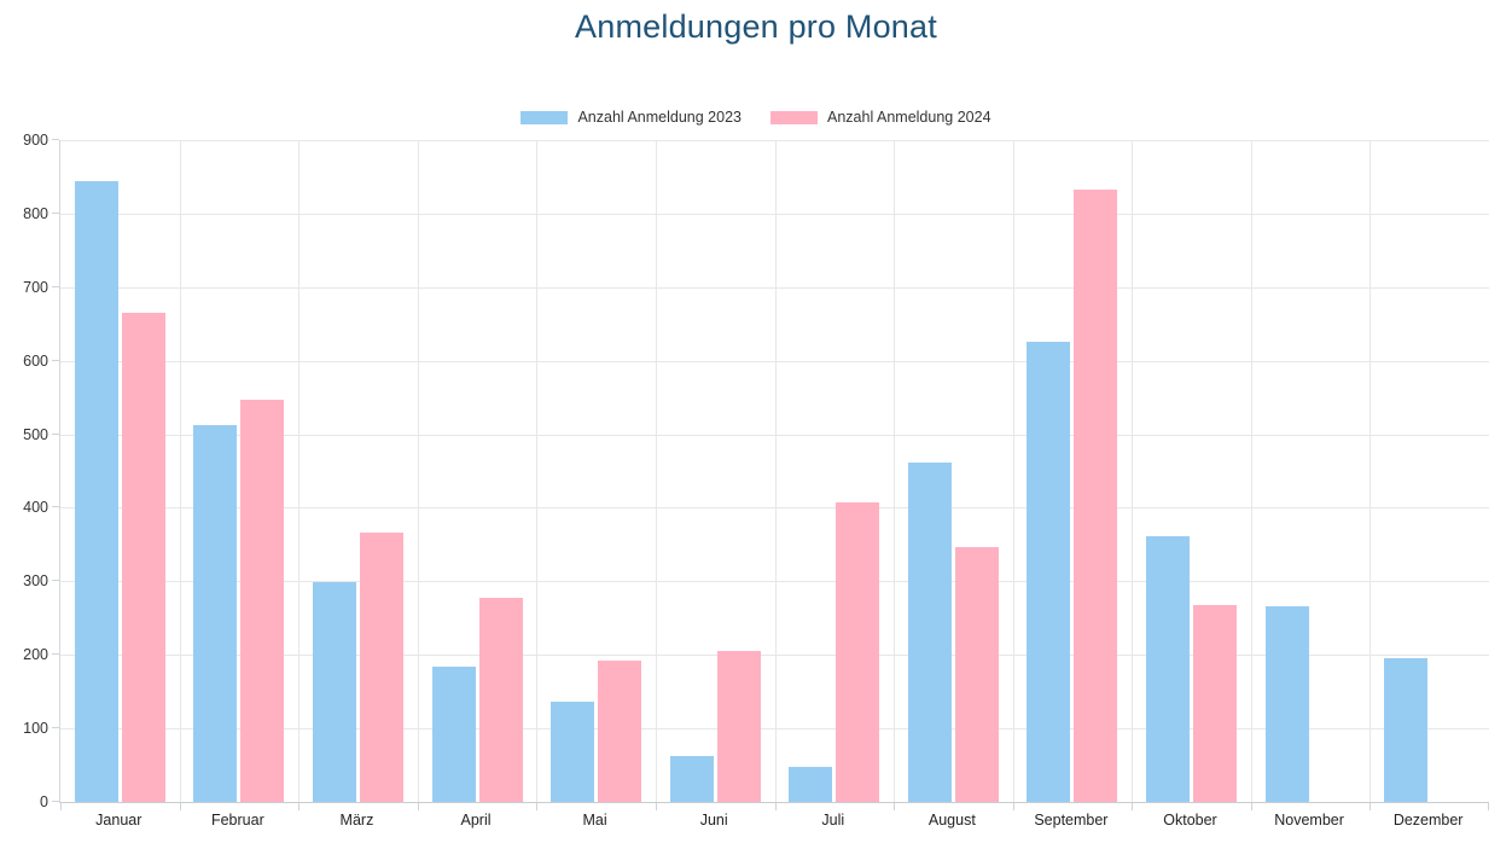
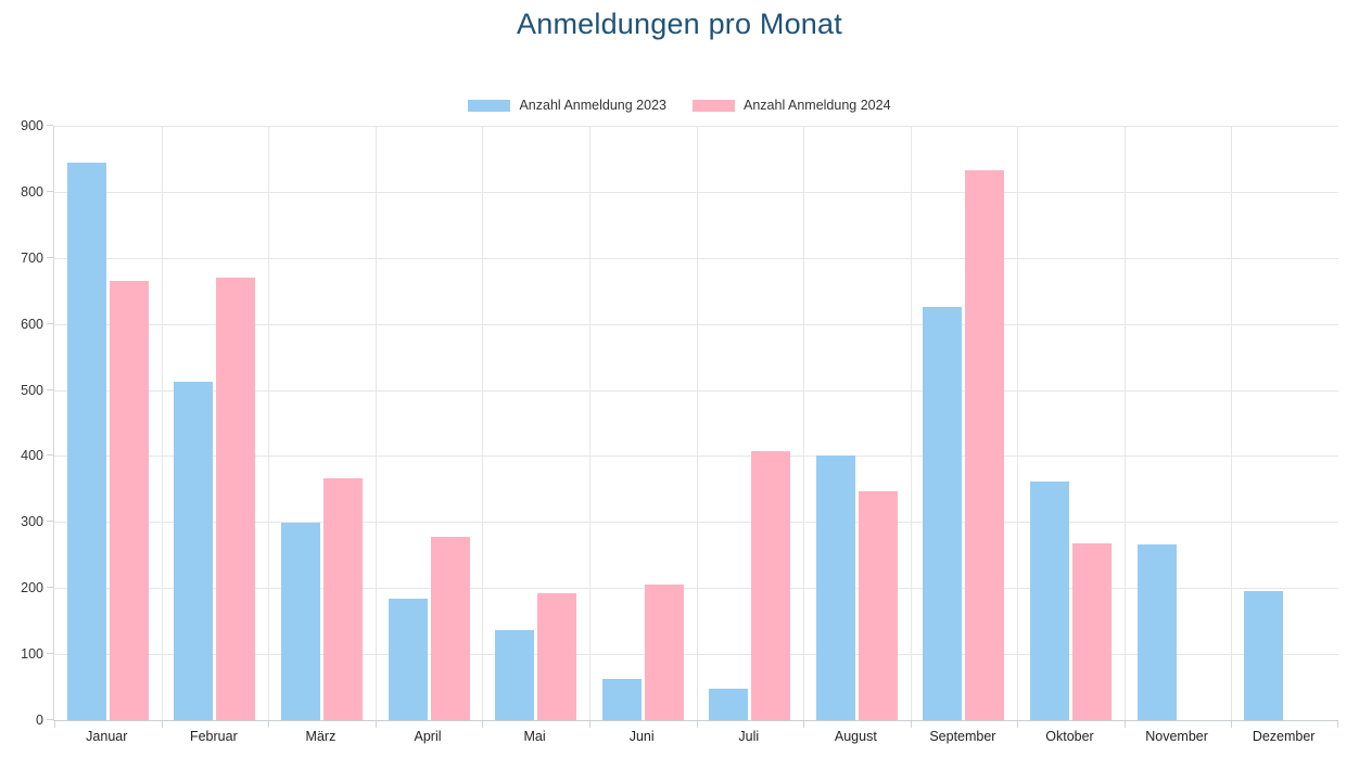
Anzahl Anmeldung 2024/Februar: 550 -> 670
Anzahl Anmeldung 2023/August: 460 -> 400
